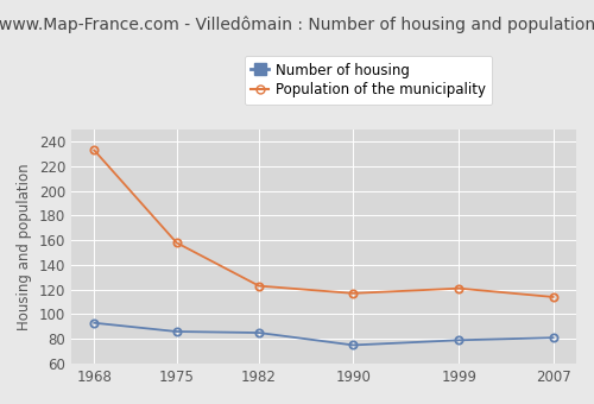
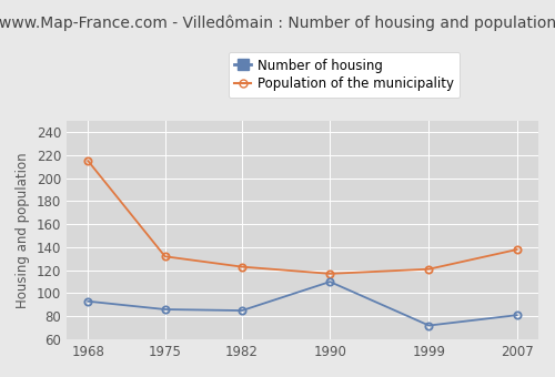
Population of the municipality/1968: 233 -> 215
Population of the municipality/1975: 158 -> 132
Number of housing/1990: 75 -> 110
Number of housing/1999: 79 -> 72
Population of the municipality/2007: 114 -> 138
